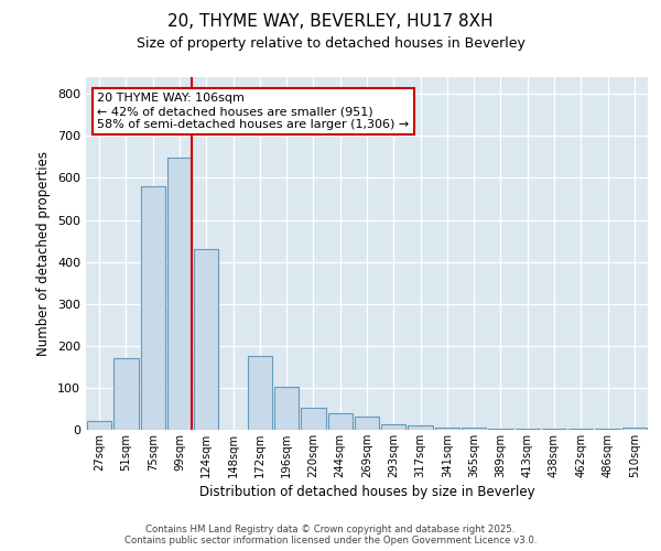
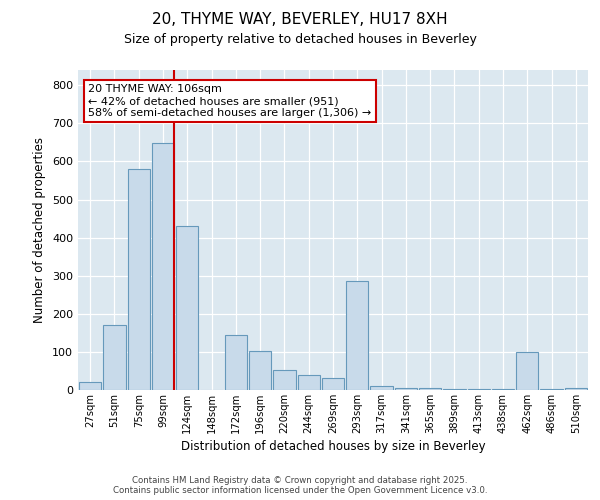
172sqm: 175 -> 145
293sqm: 12 -> 285
462sqm: 2 -> 100
